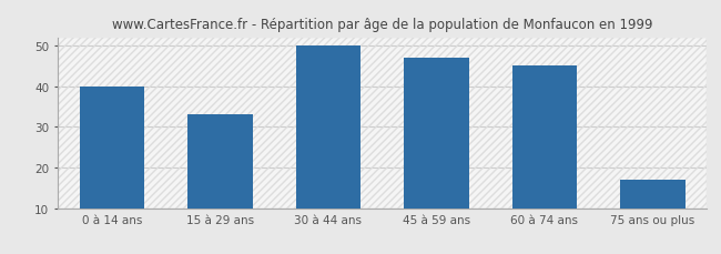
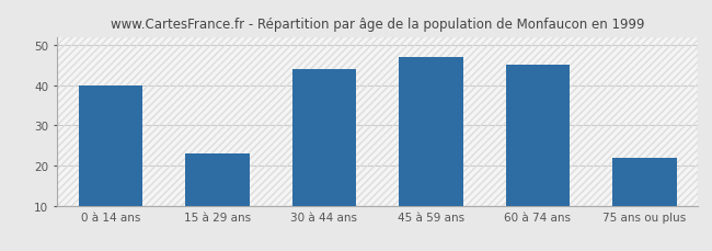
15 à 29 ans: 33 -> 23
30 à 44 ans: 50 -> 44
75 ans ou plus: 17 -> 22
